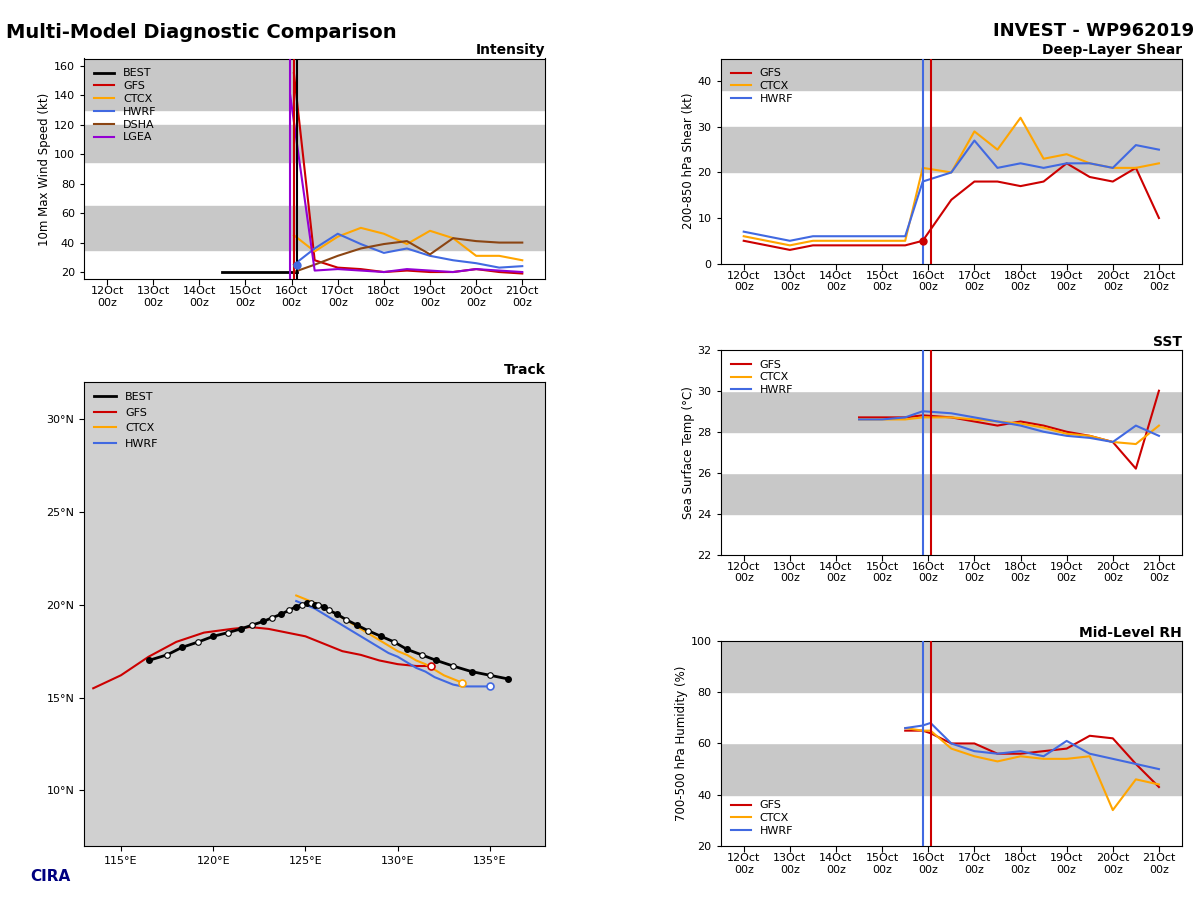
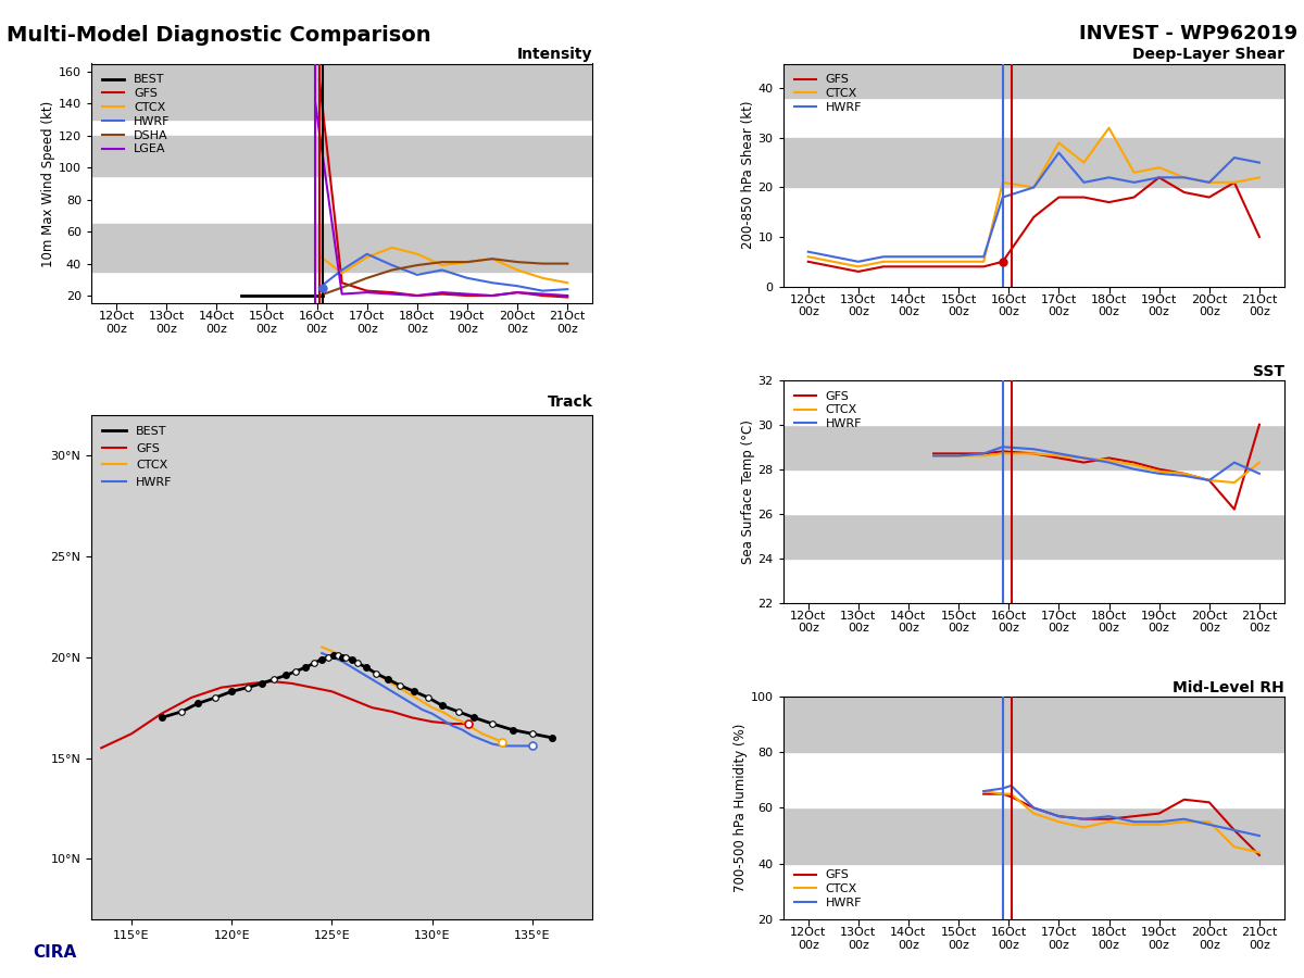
Intensity/CTCX/19Oct 00z: 48 -> 41
Intensity/DSHA/19Oct 00z: 32 -> 41
Intensity/CTCX/20Oct 00z: 31 -> 36
Mid-Level RH/GFS/17Oct 00z: 60 -> 57
Mid-Level RH/HWRF/19Oct 00z: 61 -> 55
Mid-Level RH/CTCX/20Oct 00z: 34 -> 55
